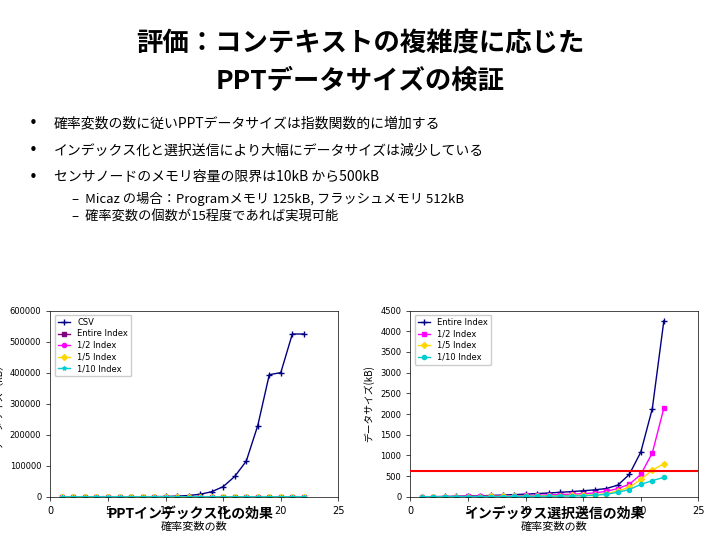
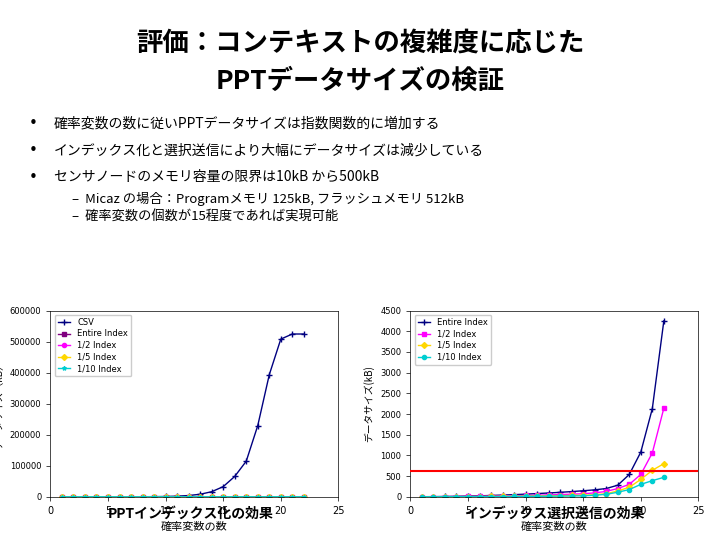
CSV/20: 400000 -> 508000
